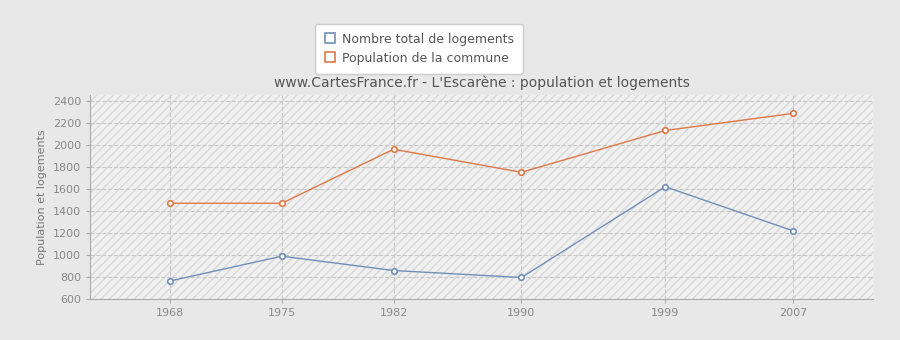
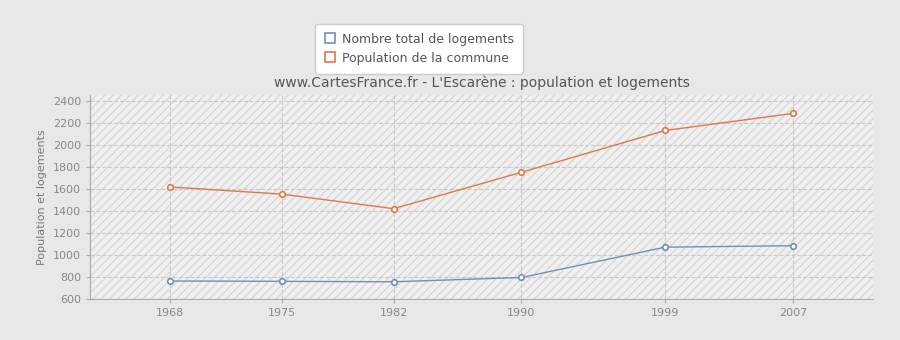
Population de la commune/1968: 1470 -> 1620
Nombre total de logements/1975: 990 -> 760
Population de la commune/1975: 1470 -> 1550
Nombre total de logements/1982: 860 -> 760
Population de la commune/1982: 1960 -> 1420
Nombre total de logements/1999: 1620 -> 1070
Nombre total de logements/2007: 1220 -> 1080
